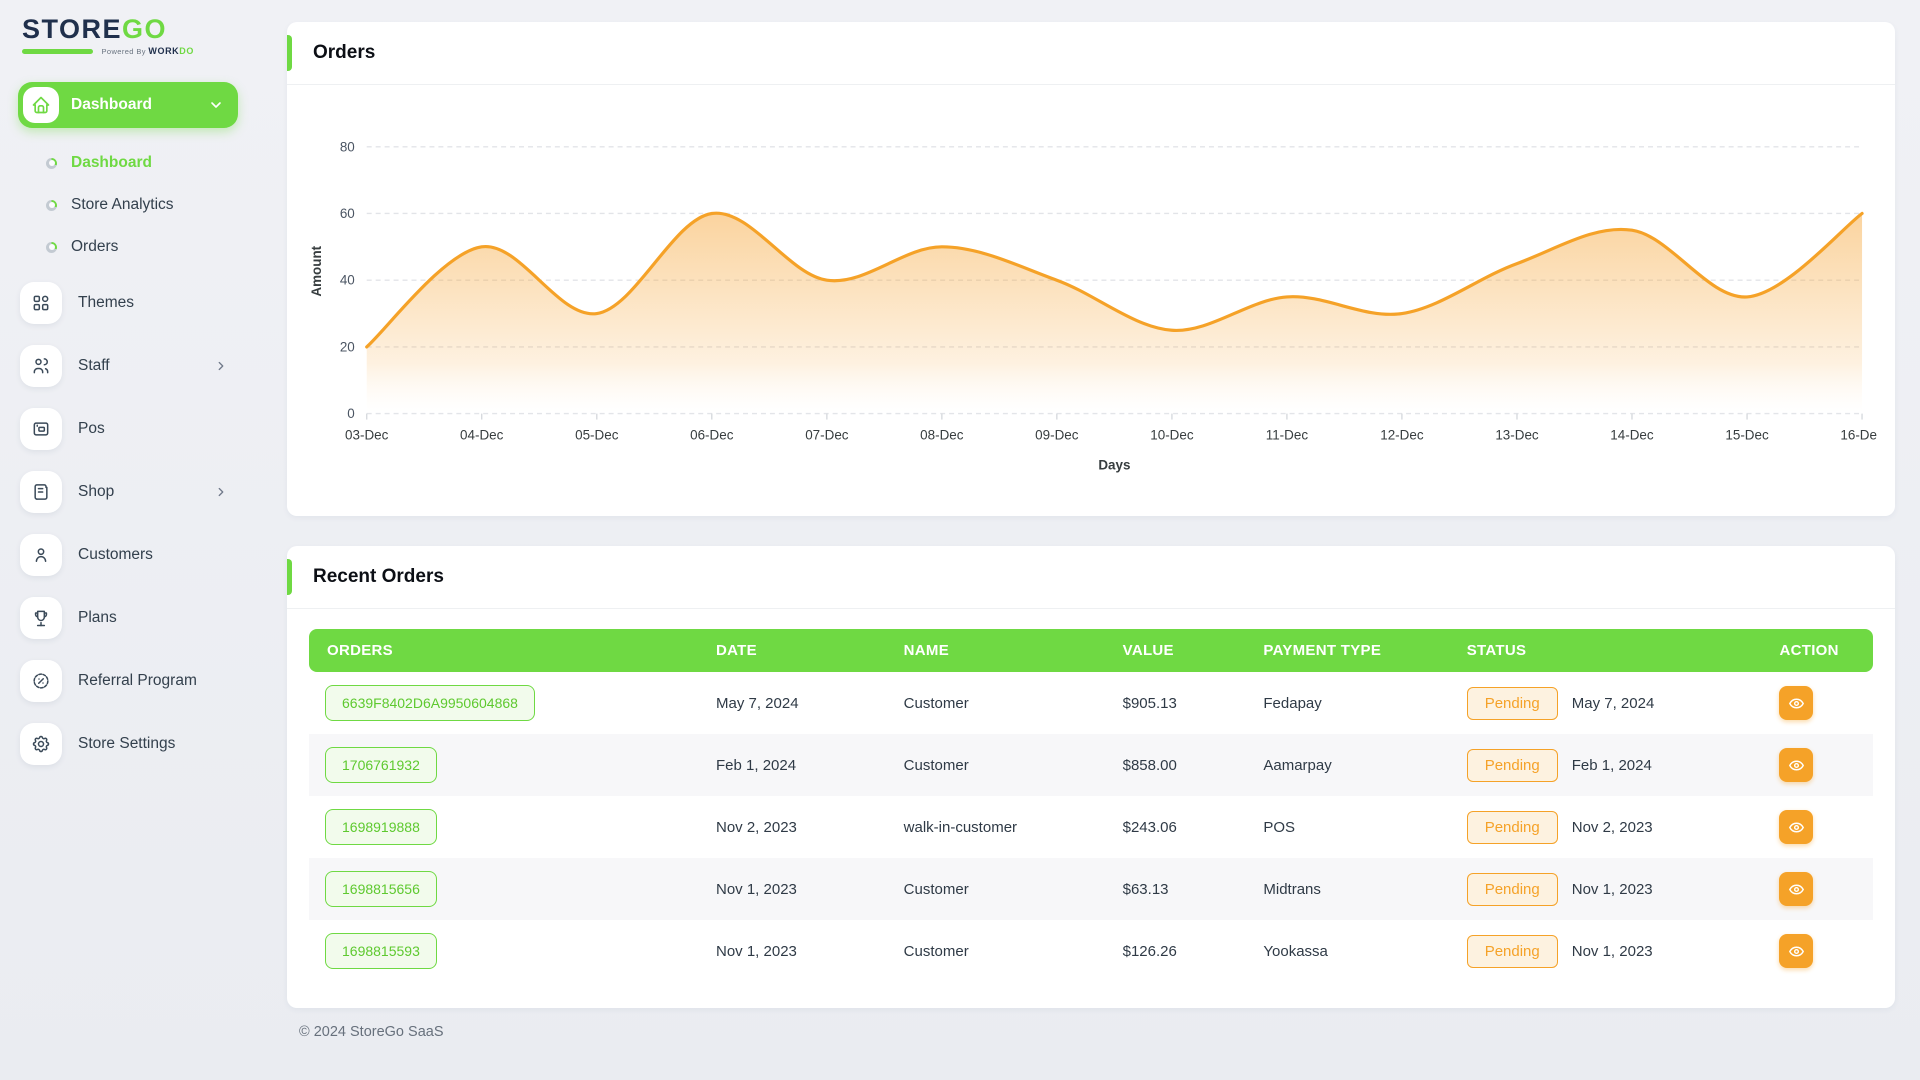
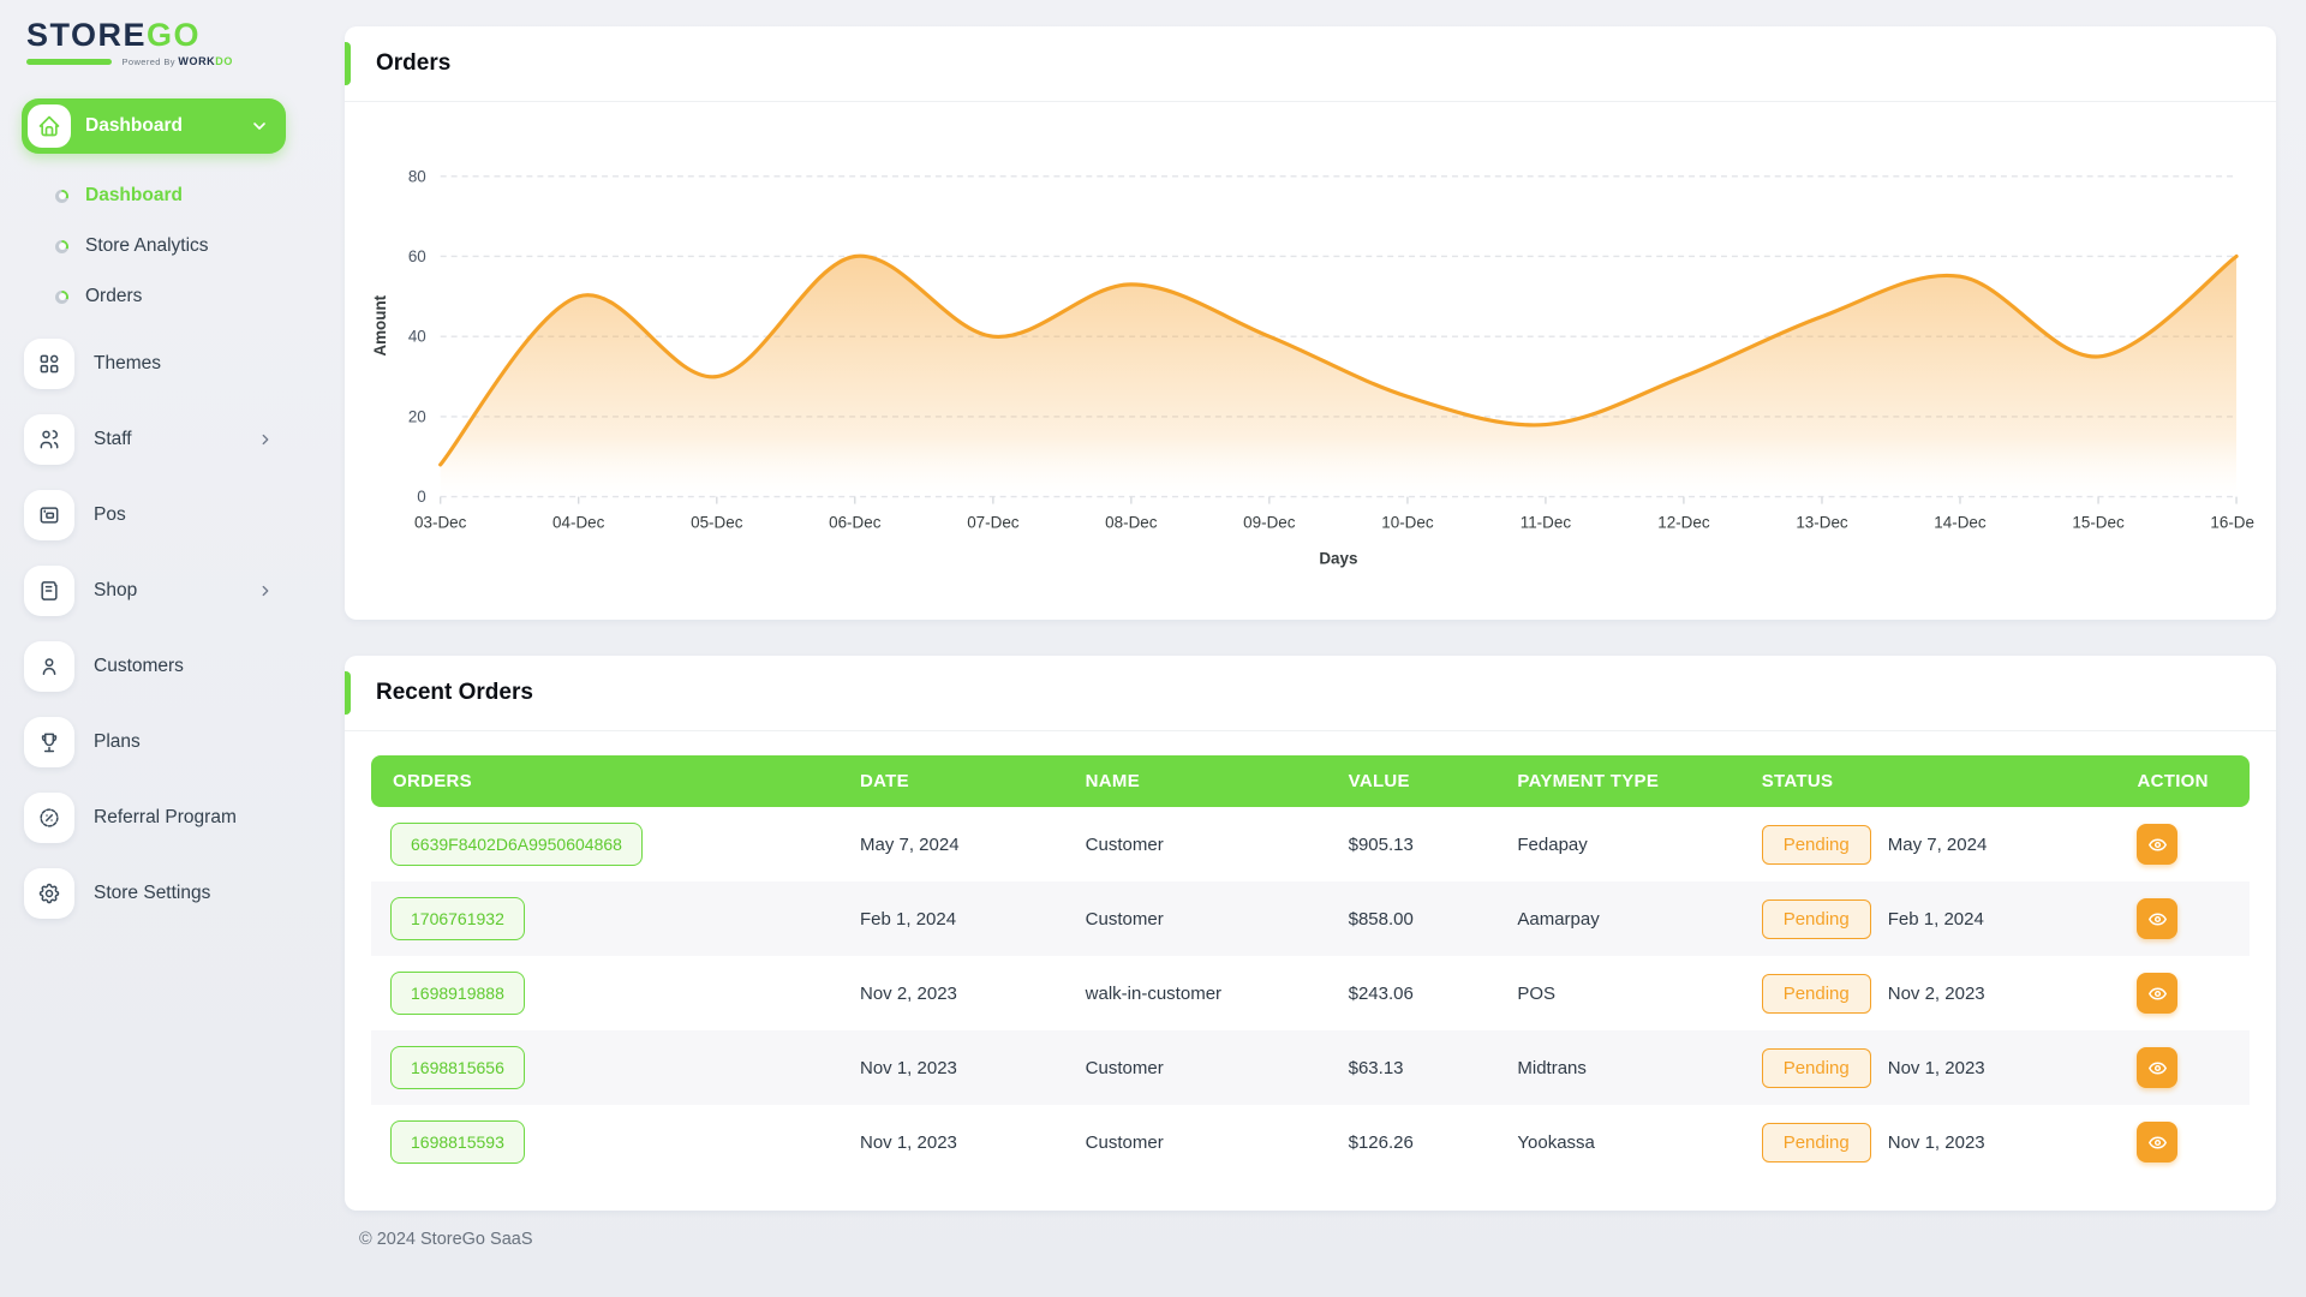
03-Dec: 20 -> 8
08-Dec: 50 -> 53
11-Dec: 35 -> 18
